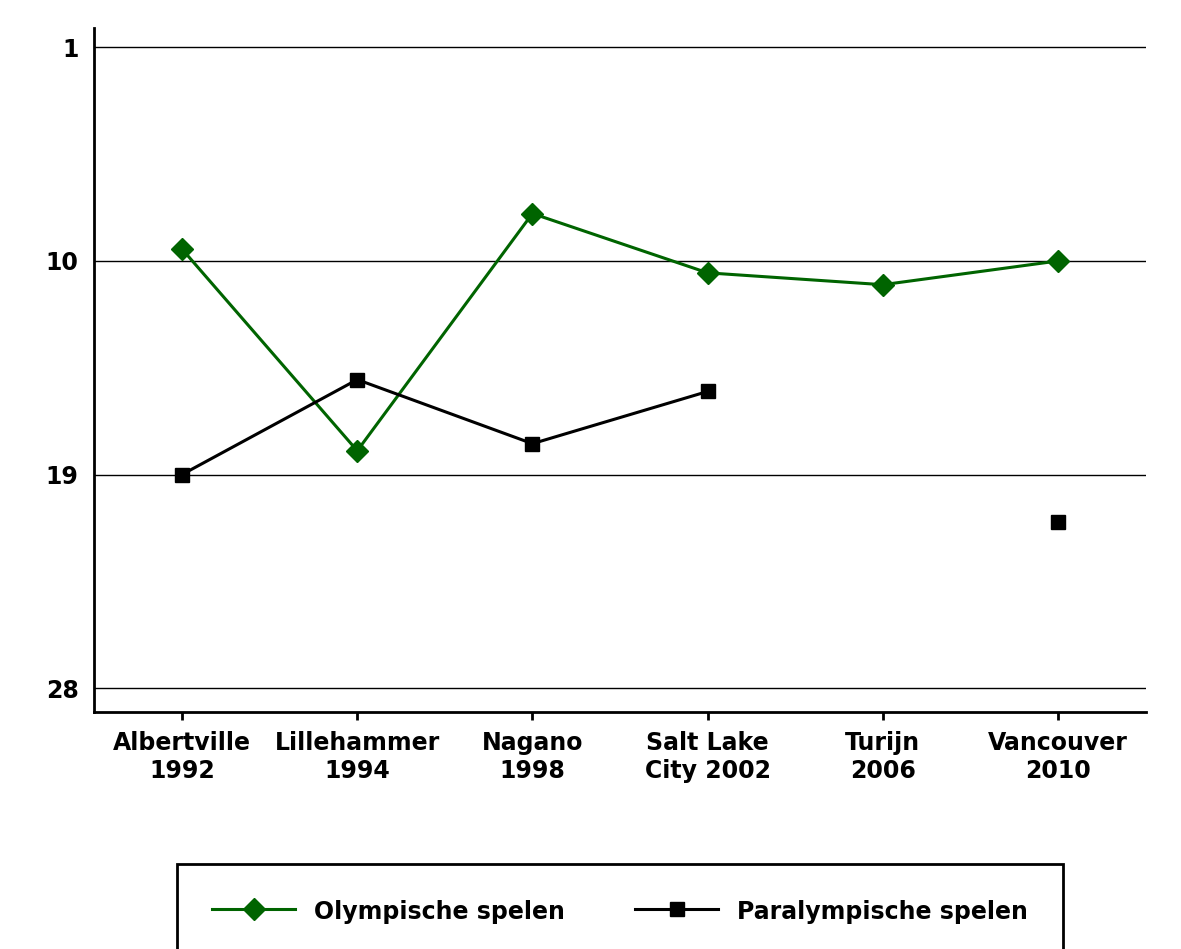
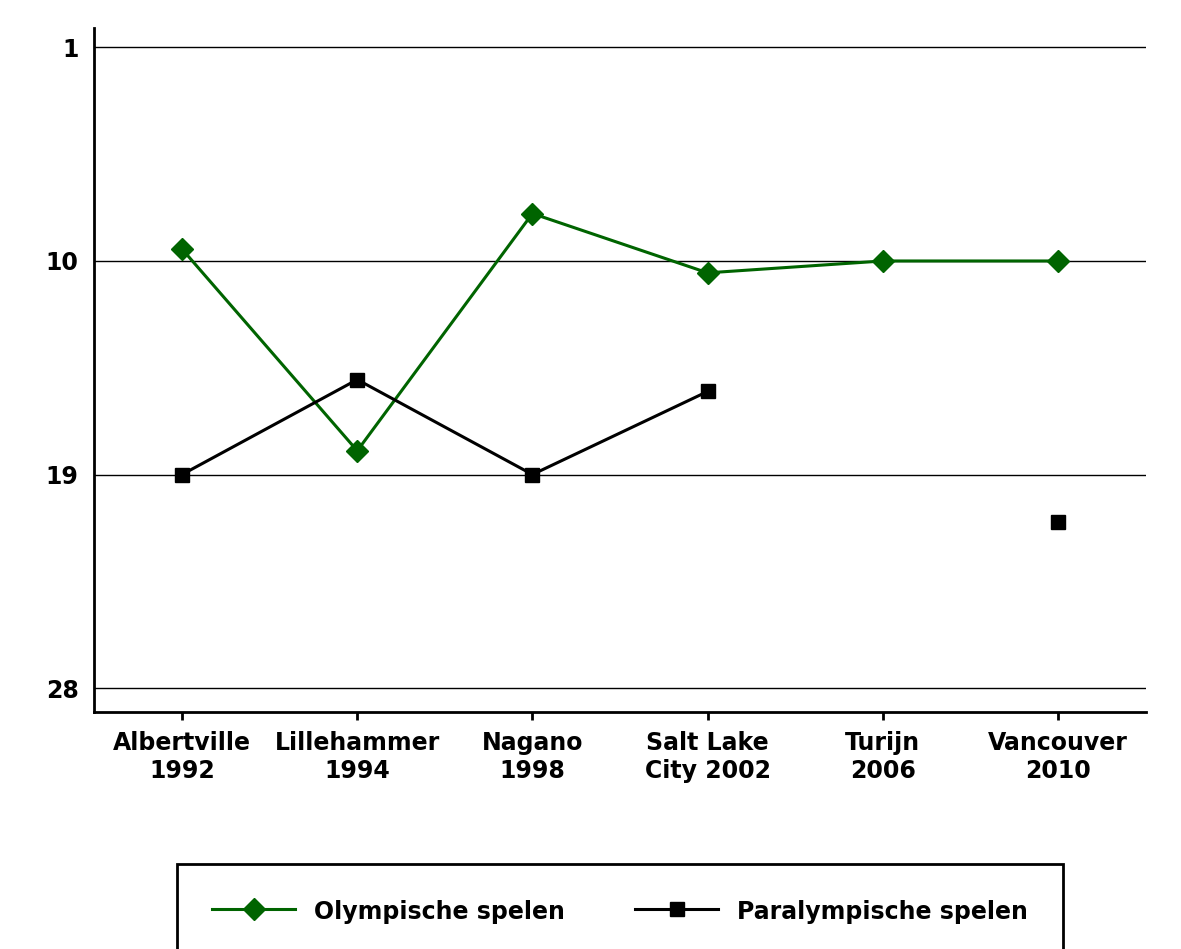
Paralympische spelen/Nagano 1998: 17.7 -> 19.0
Olympische spelen/Turijn 2006: 11.0 -> 10.0
